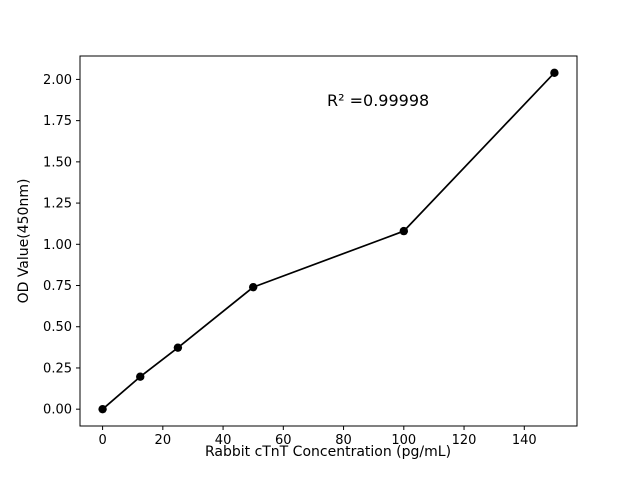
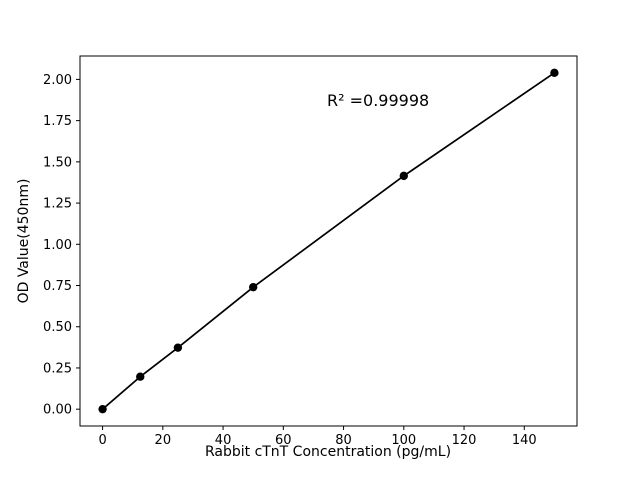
100: 1.08 -> 1.42
